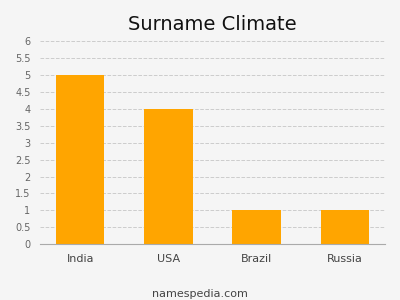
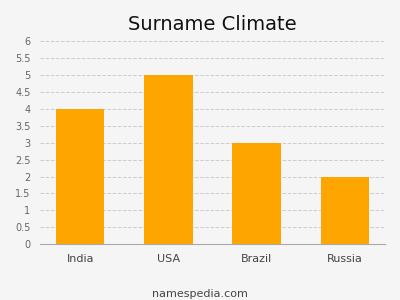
India: 5 -> 4
USA: 4 -> 5
Brazil: 1 -> 3
Russia: 1 -> 2
